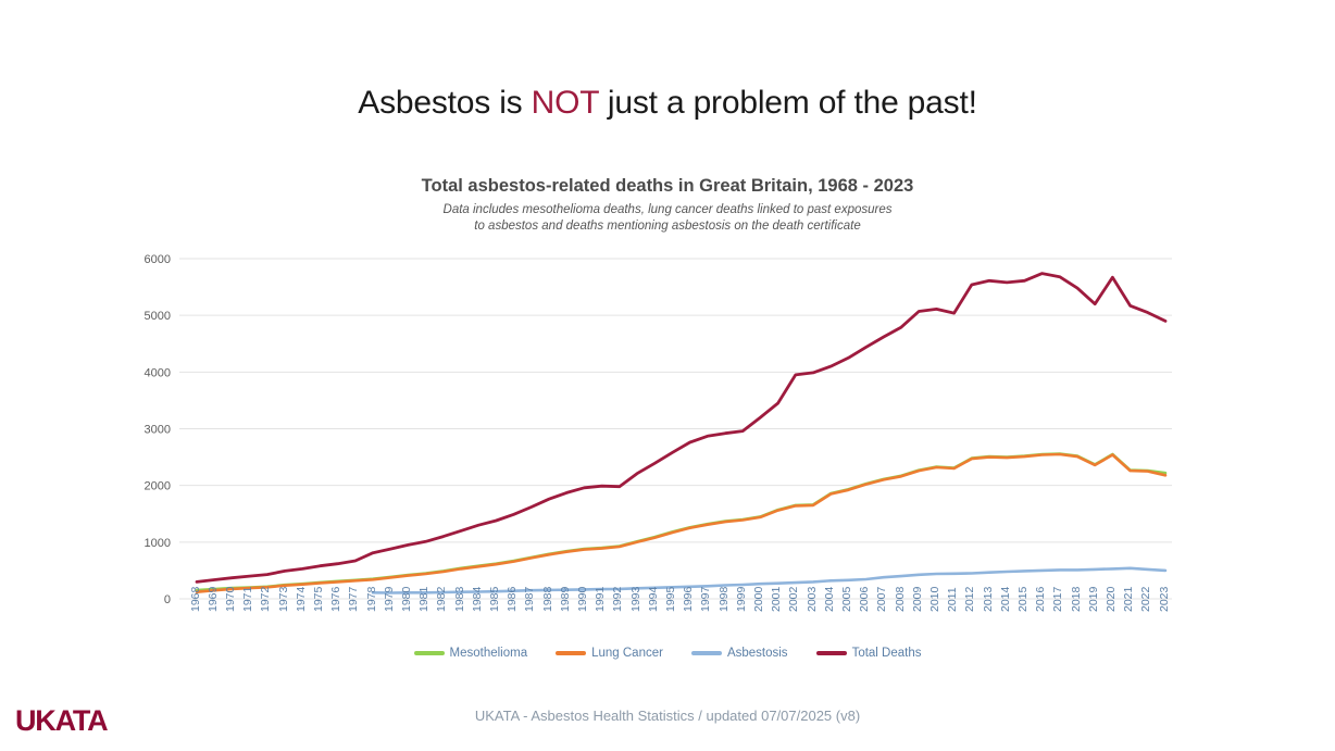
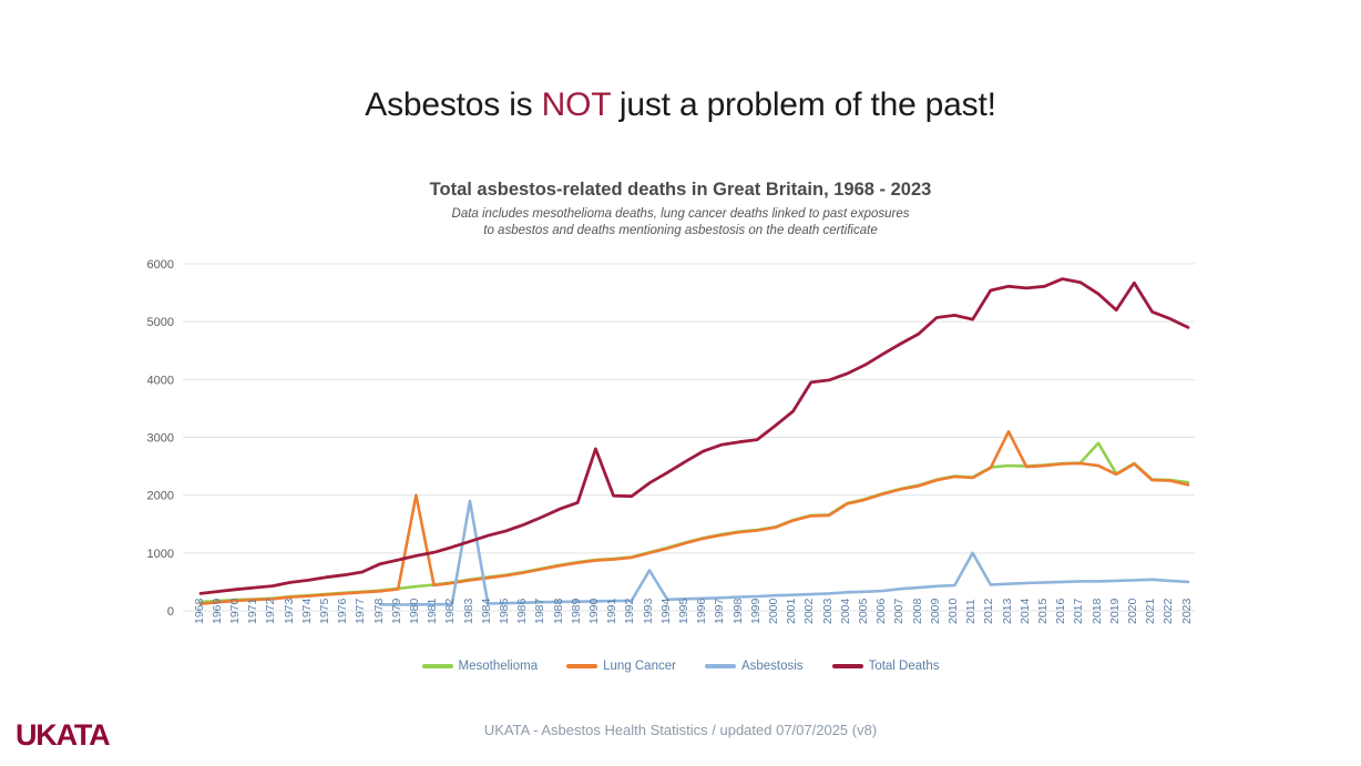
Lung Cancer/1980: 400 -> 2000
Asbestosis/1983: 100 -> 1900
Total Deaths/1990: 2000 -> 2800
Asbestosis/1993: 200 -> 700
Asbestosis/2011: 400 -> 1000
Lung Cancer/2013: 2500 -> 3100
Mesothelioma/2018: 2500 -> 2900
